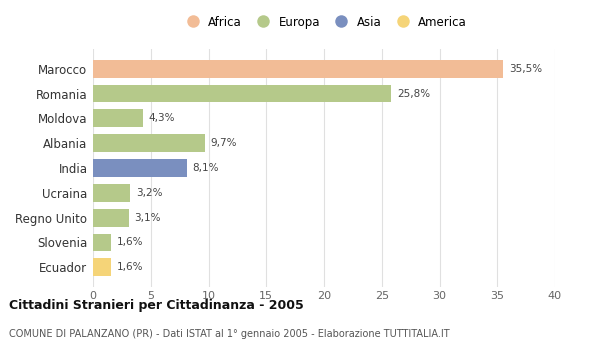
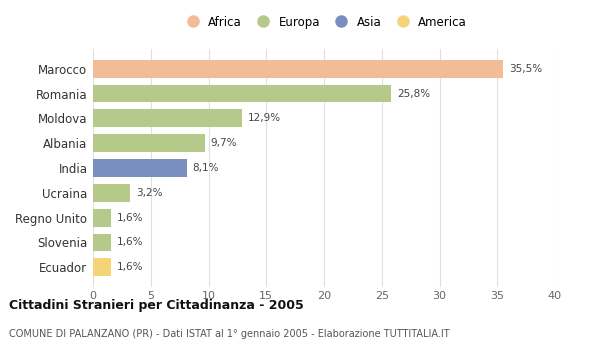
Moldova: 4,3% -> 12,9%
Regno Unito: 3,1% -> 1,6%
